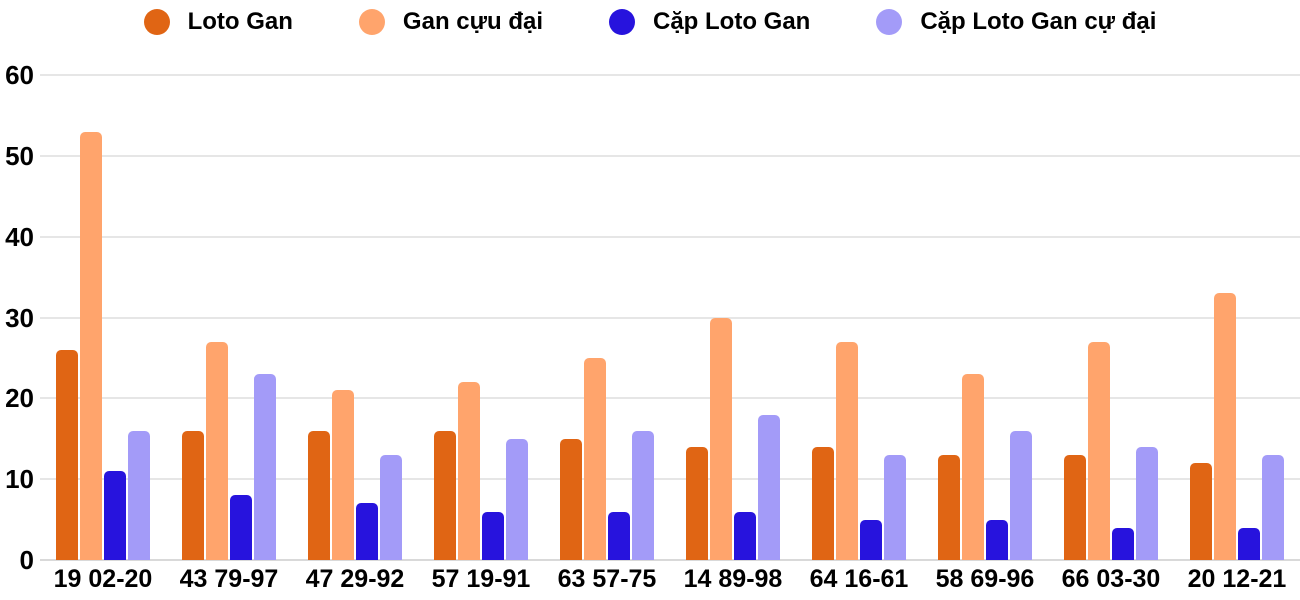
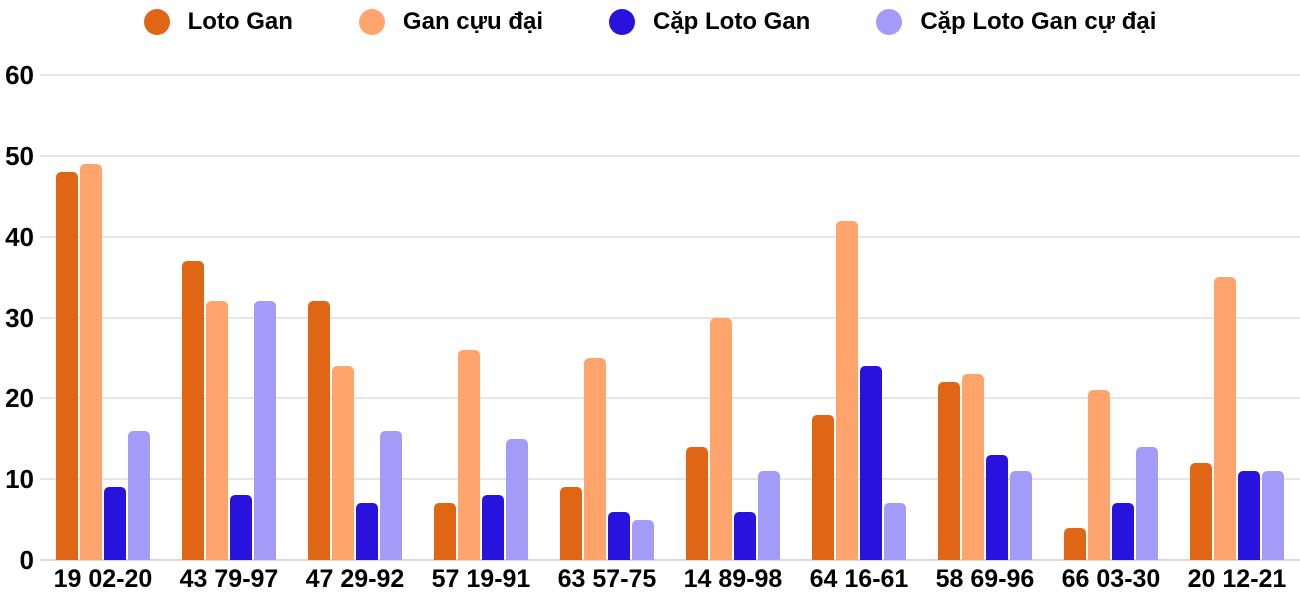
Loto Gan/19 02-20: 26 -> 48
Gan cựu đại/19 02-20: 53 -> 49
Cặp Loto Gan/19 02-20: 11 -> 9
Loto Gan/43 79-97: 16 -> 37
Gan cựu đại/43 79-97: 27 -> 32
Cặp Loto Gan cự đại/43 79-97: 23 -> 32
Loto Gan/47 29-92: 16 -> 32
Gan cựu đại/47 29-92: 21 -> 24
Cặp Loto Gan cự đại/47 29-92: 13 -> 16
Loto Gan/57 19-91: 16 -> 7
Gan cựu đại/57 19-91: 22 -> 26
Cặp Loto Gan/57 19-91: 6 -> 8
Loto Gan/63 57-75: 15 -> 9
Cặp Loto Gan cự đại/63 57-75: 16 -> 5
Cặp Loto Gan cự đại/14 89-98: 18 -> 11
Loto Gan/64 16-61: 14 -> 18
Gan cựu đại/64 16-61: 27 -> 42
Cặp Loto Gan/64 16-61: 5 -> 24
Cặp Loto Gan cự đại/64 16-61: 13 -> 7
Loto Gan/58 69-96: 13 -> 22
Cặp Loto Gan/58 69-96: 5 -> 13
Cặp Loto Gan cự đại/58 69-96: 16 -> 11
Loto Gan/66 03-30: 13 -> 4
Gan cựu đại/66 03-30: 27 -> 21
Cặp Loto Gan/66 03-30: 4 -> 7
Gan cựu đại/20 12-21: 33 -> 35
Cặp Loto Gan/20 12-21: 4 -> 11
Cặp Loto Gan cự đại/20 12-21: 13 -> 11
